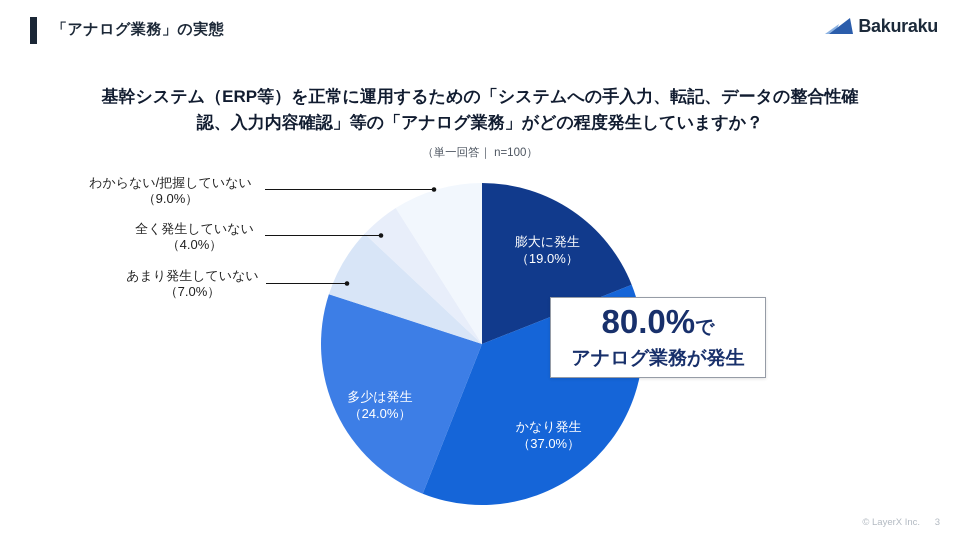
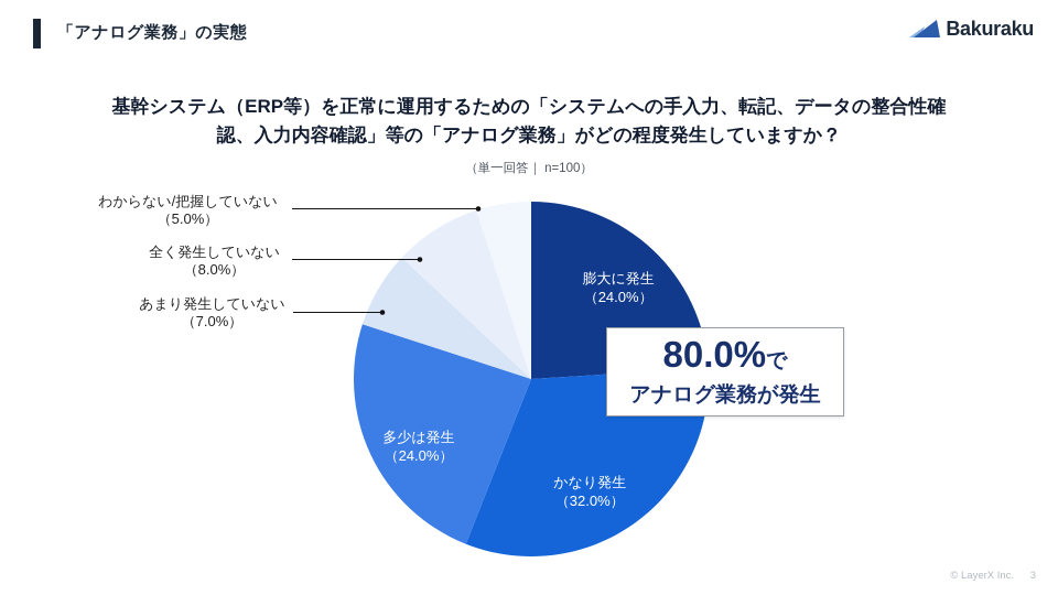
膨大に発生: 19.0 -> 24.0
かなり発生: 37.0 -> 32.0
全く発生していない: 4.0 -> 8.0
わからない/把握していない: 9.0 -> 5.0
